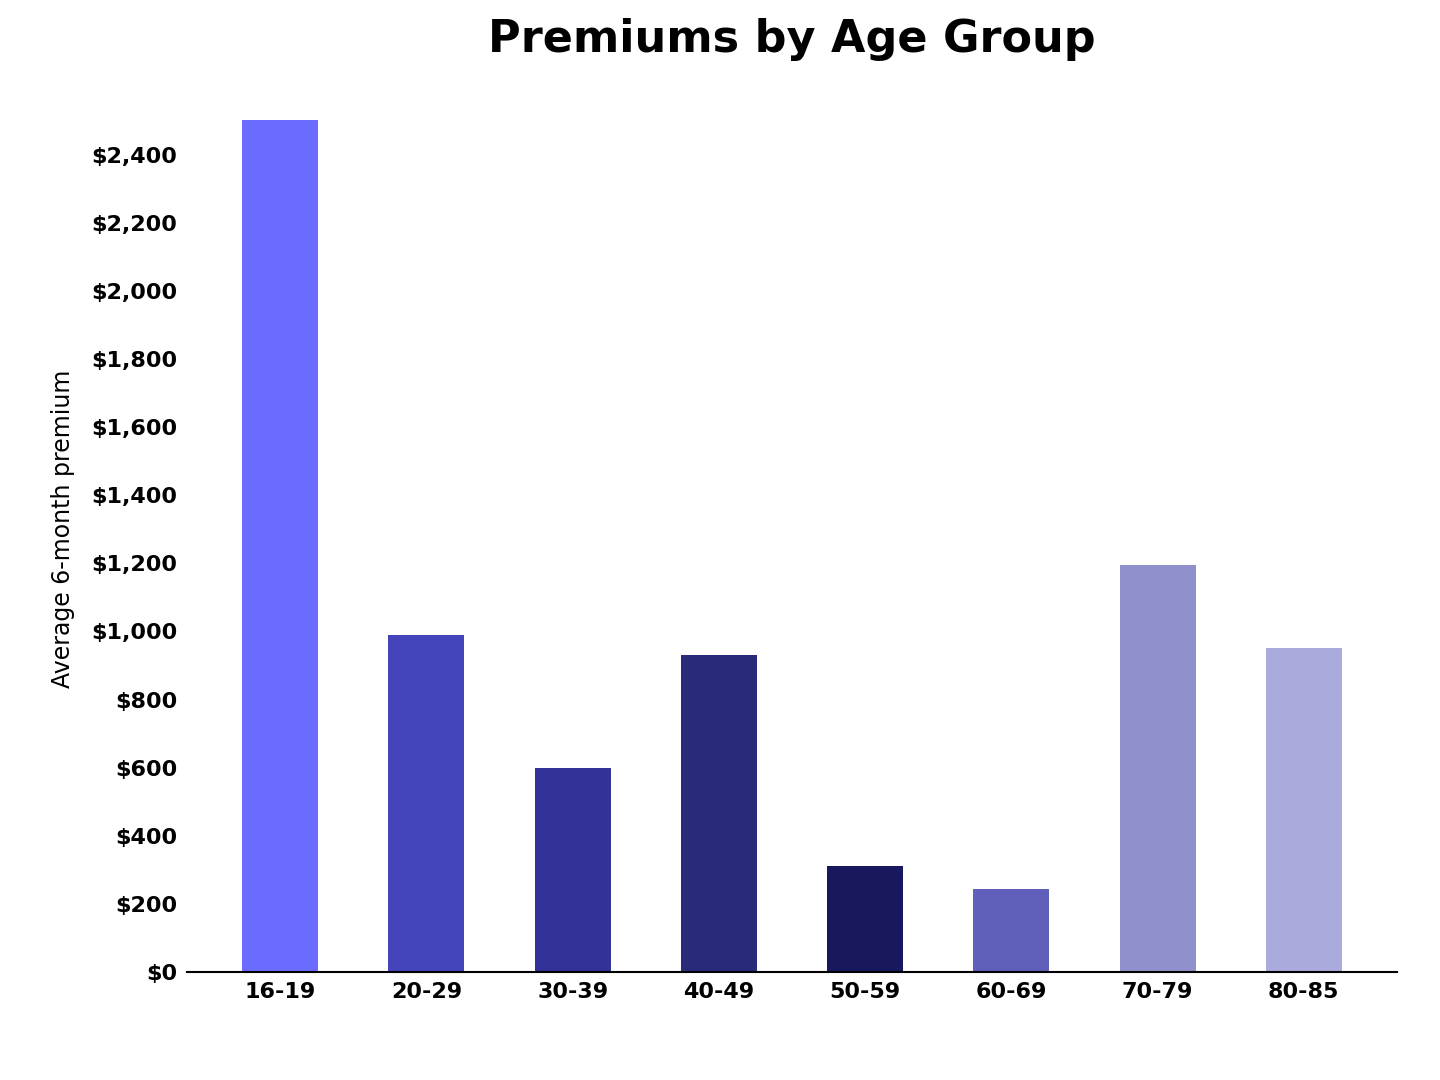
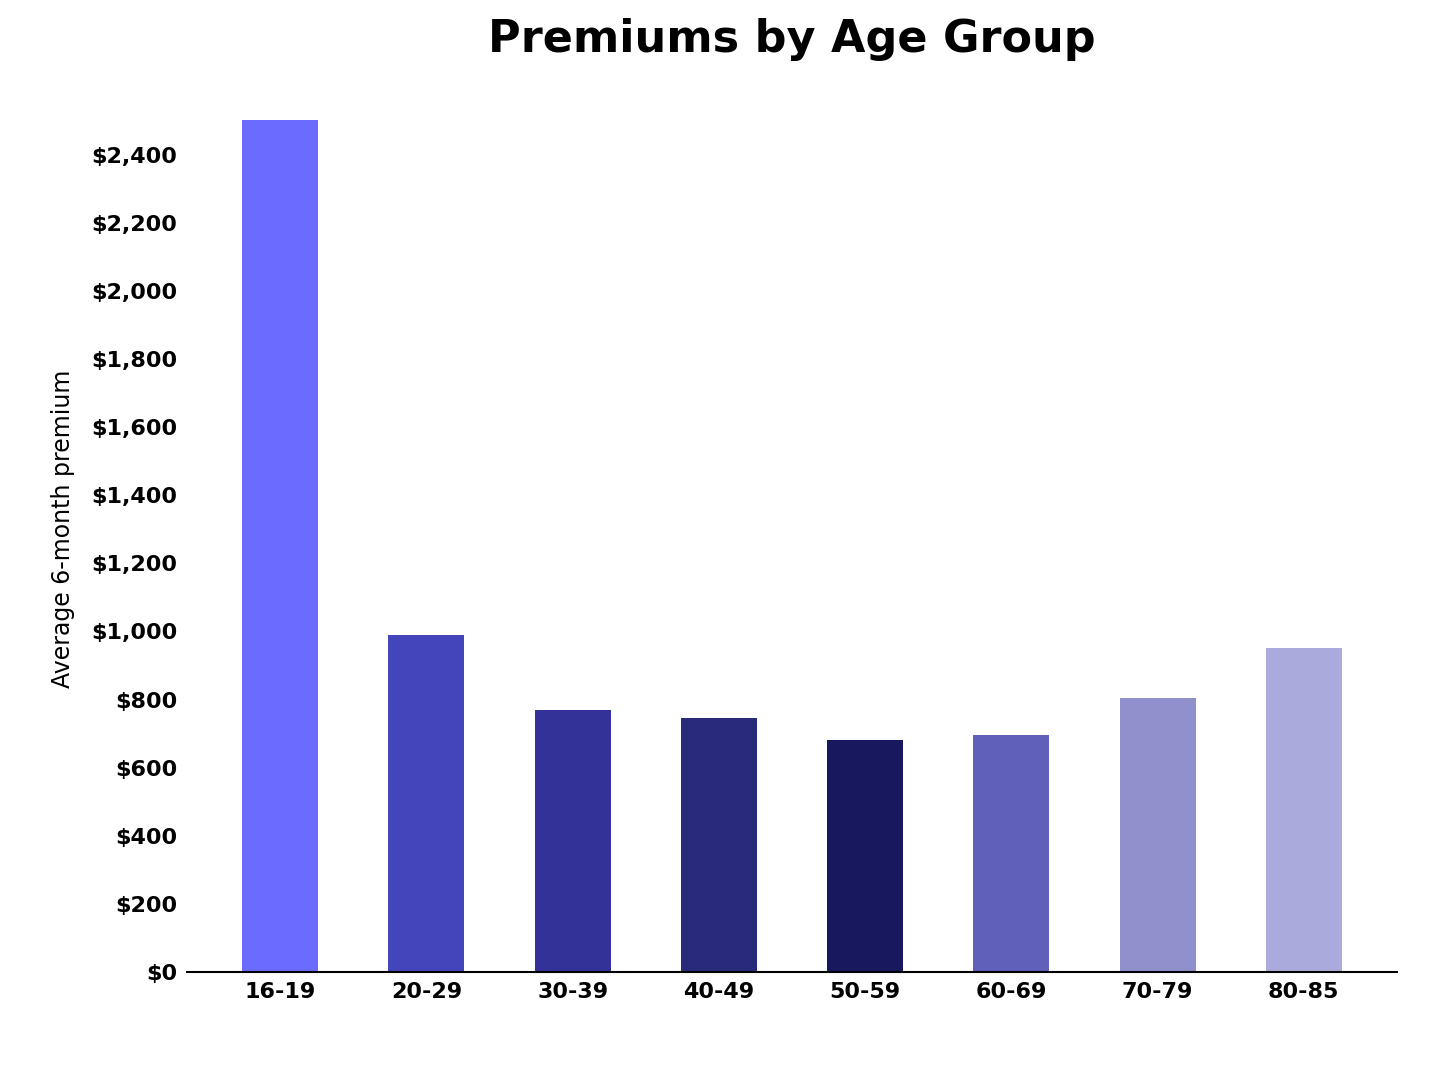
30-39: $600 -> $770
40-49: $930 -> $745
50-59: $310 -> $680
60-69: $245 -> $695
70-79: $1,195 -> $805
